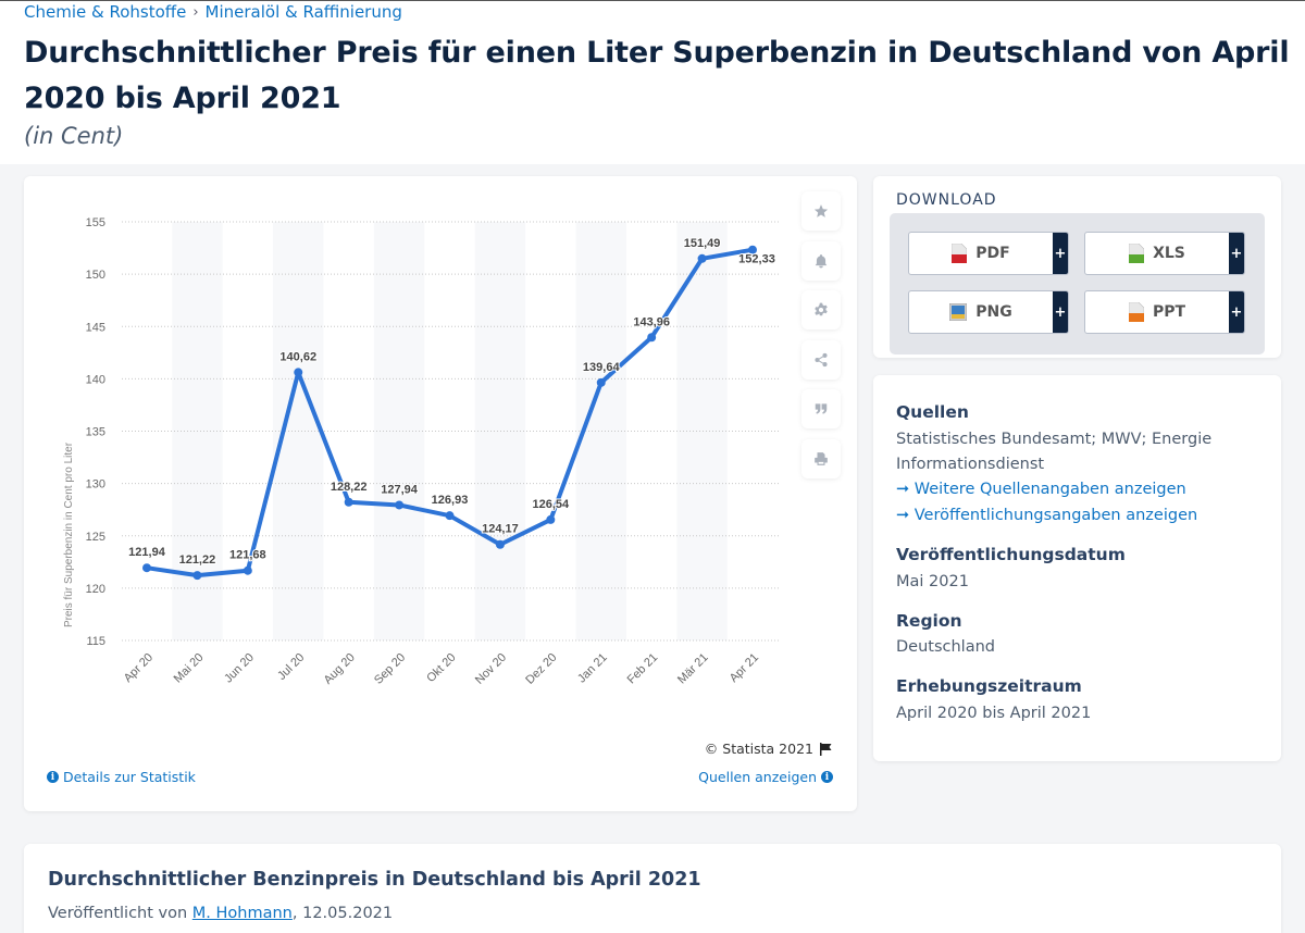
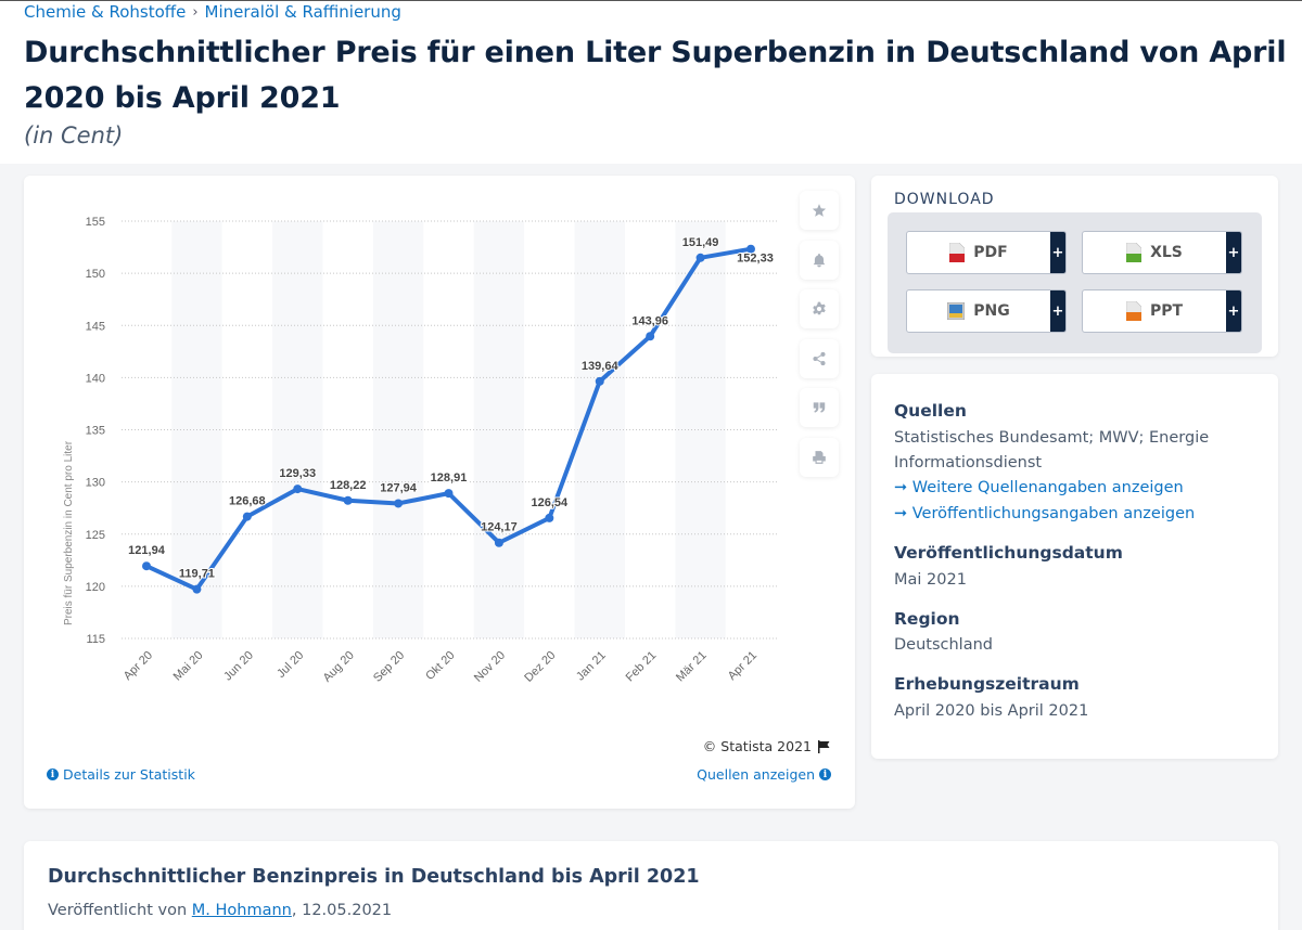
Mai 20: 121,22 -> 119,71
Jun 20: 121,68 -> 126,68
Jul 20: 140,62 -> 129,33
Okt 20: 126,93 -> 128,91
